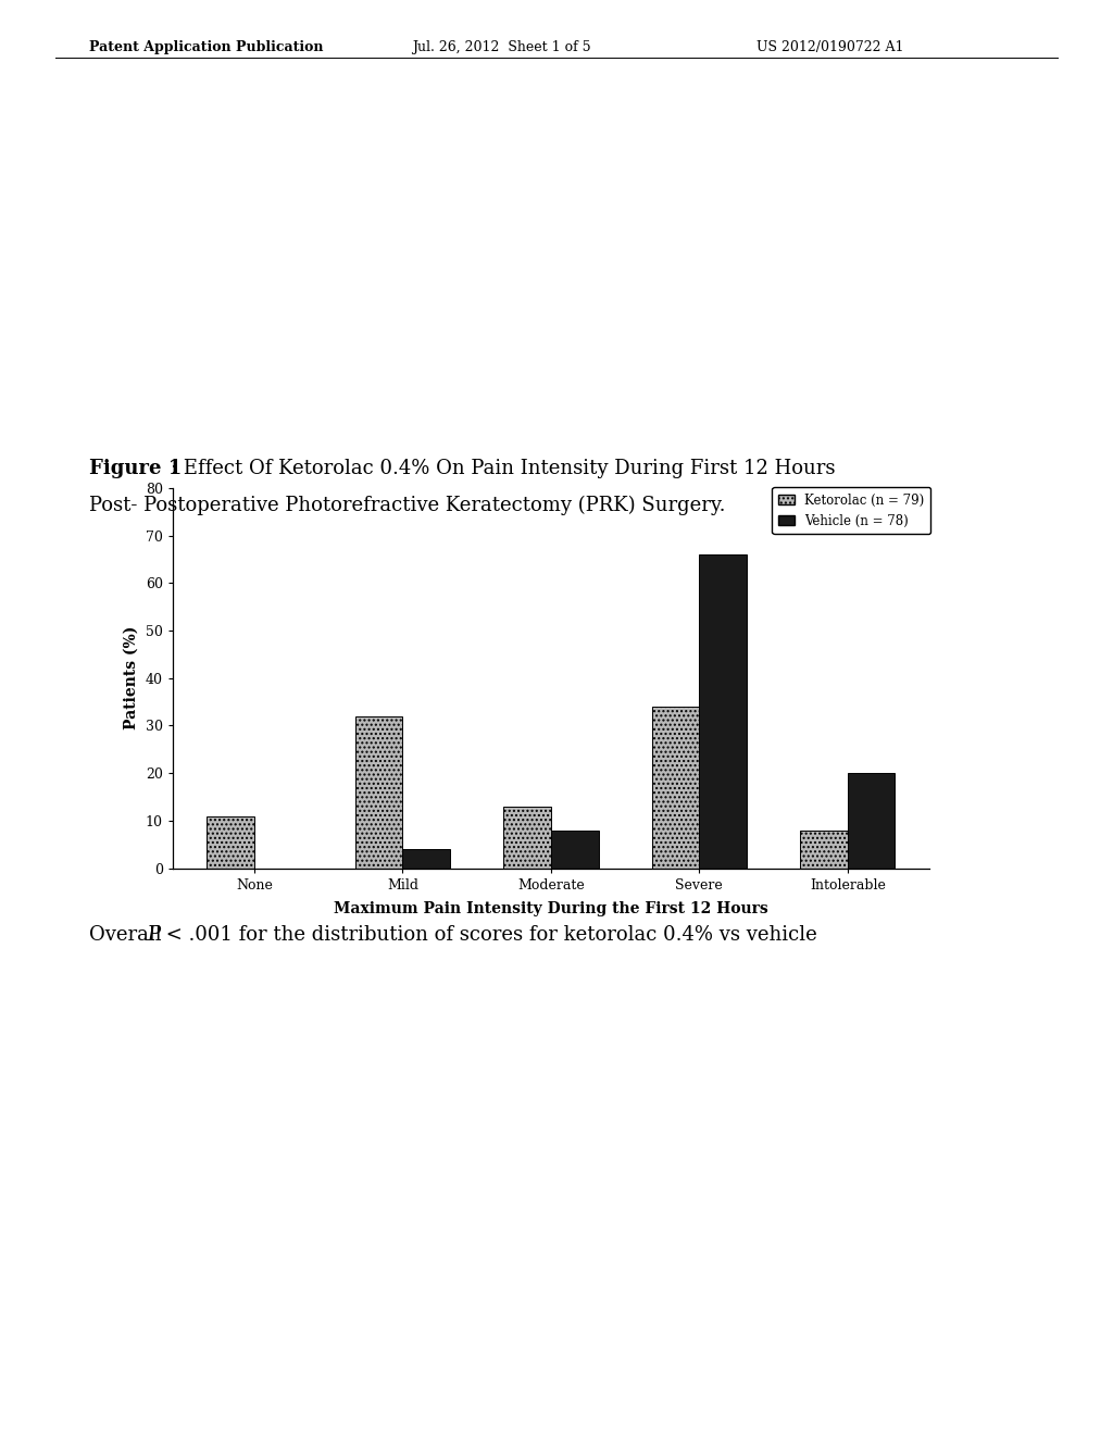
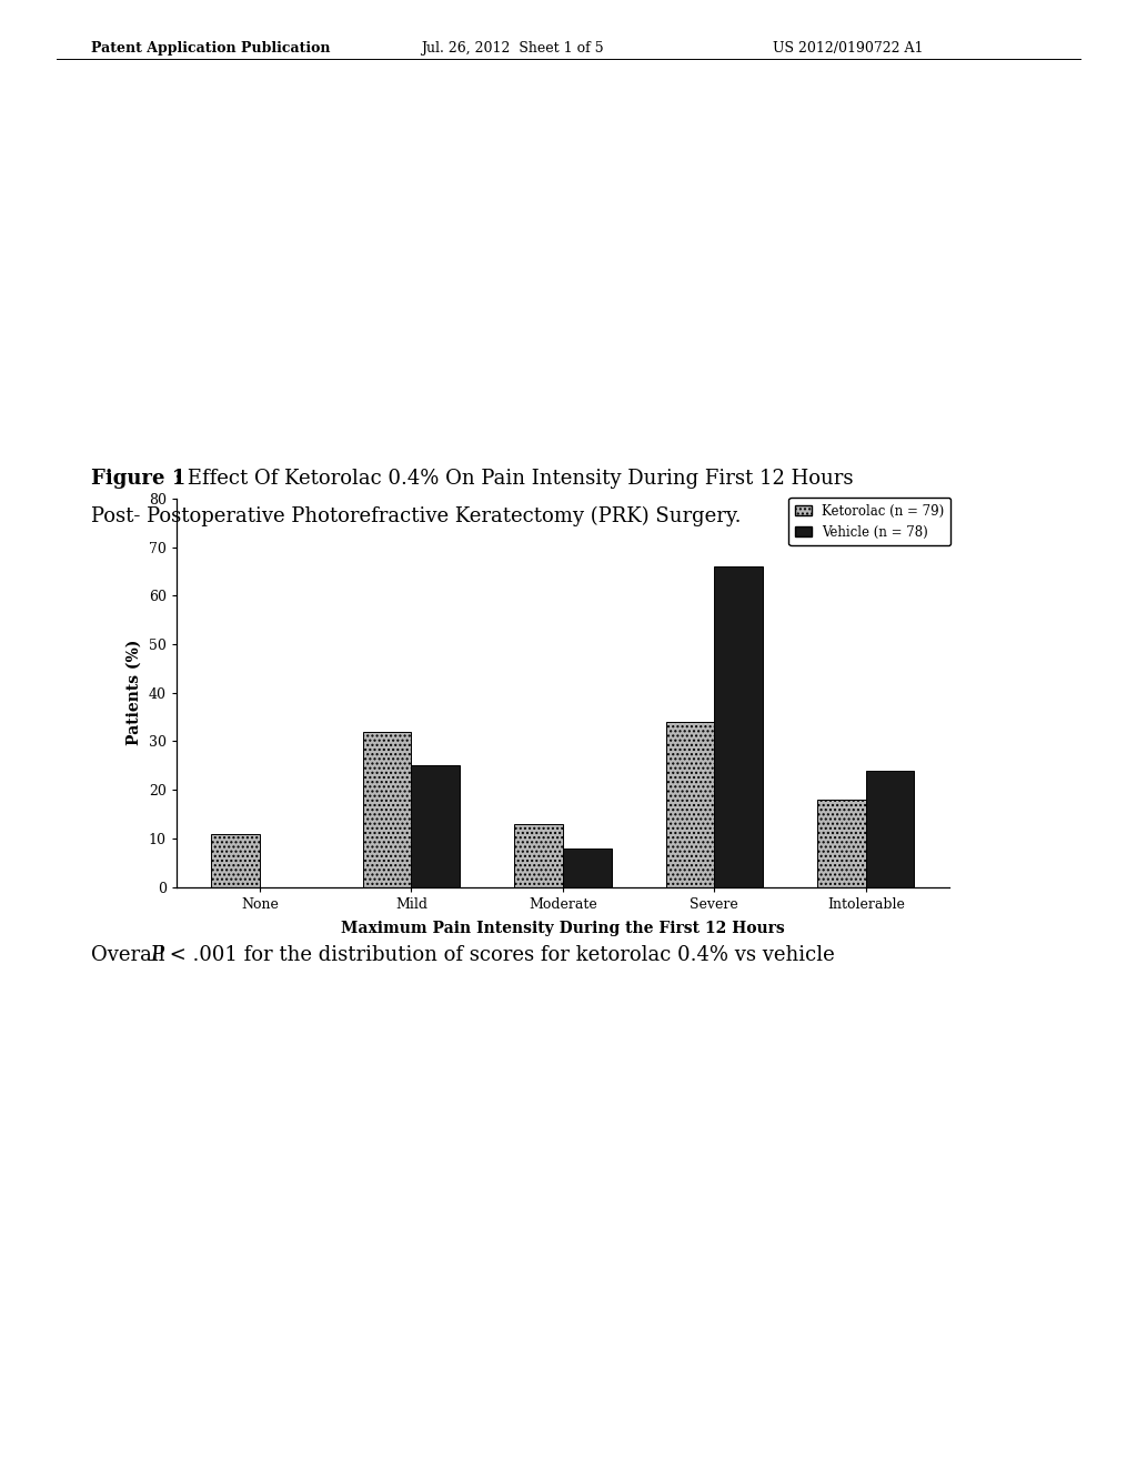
Vehicle (n = 78)/Mild: 4 -> 25
Ketorolac (n = 79)/Intolerable: 8 -> 18
Vehicle (n = 78)/Intolerable: 20 -> 24
